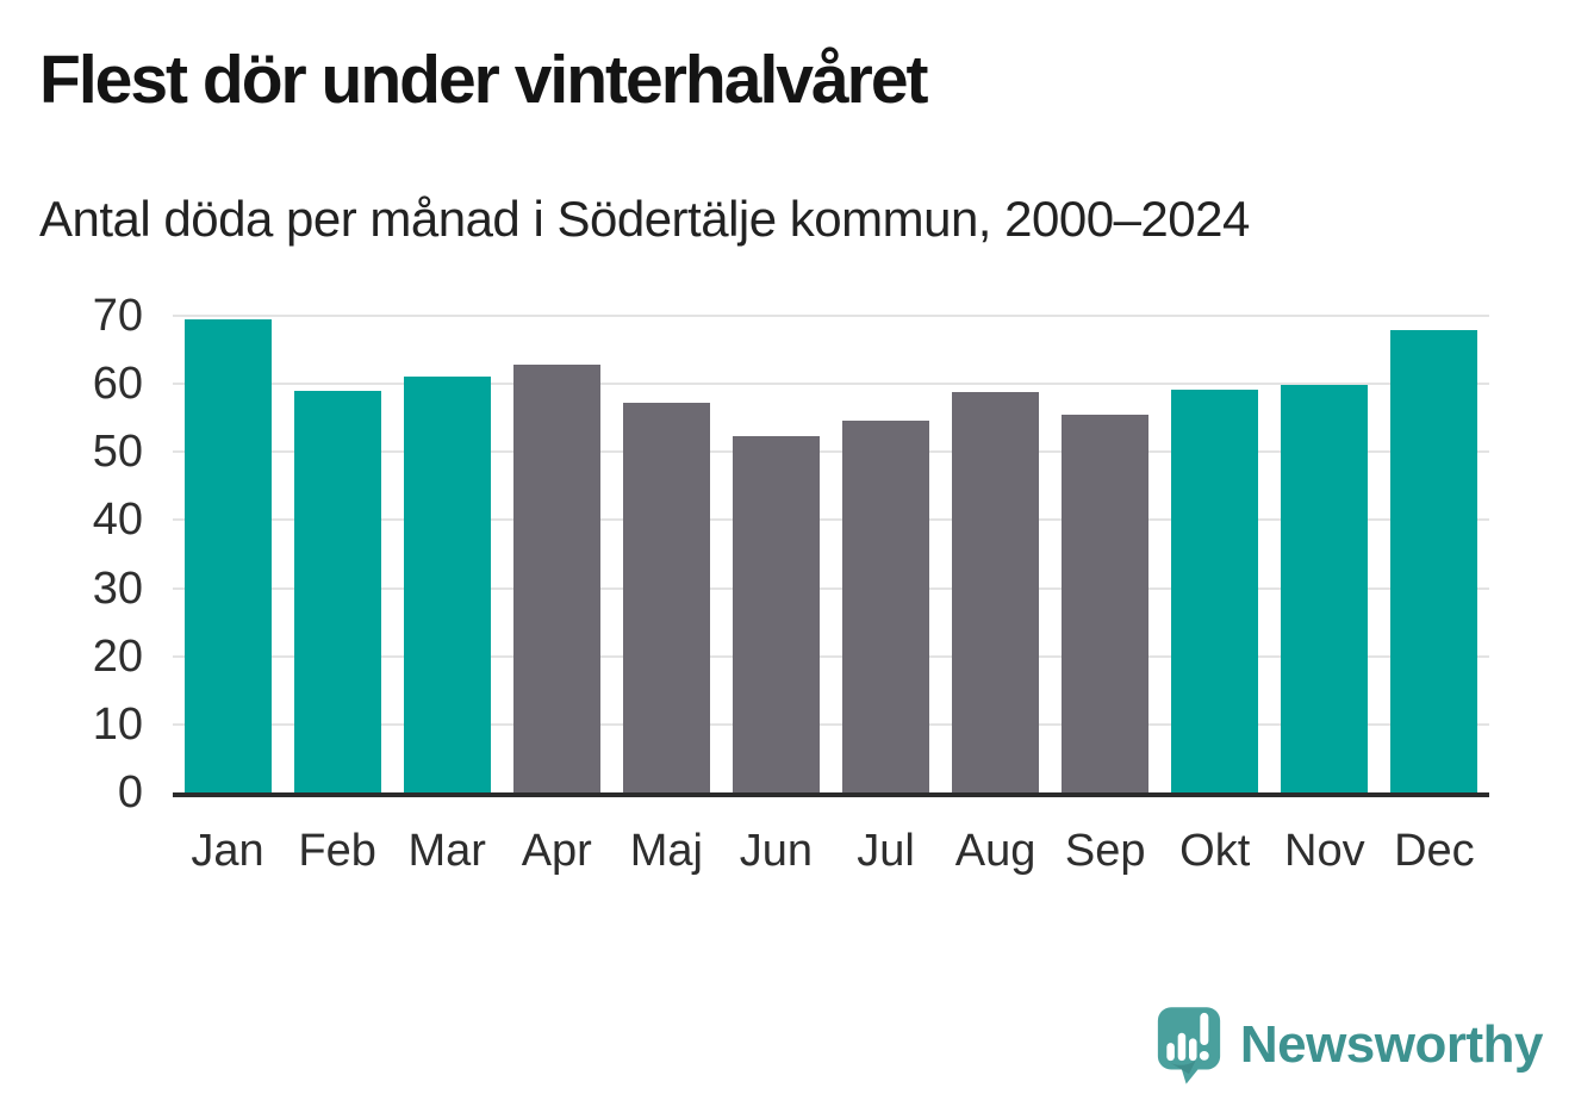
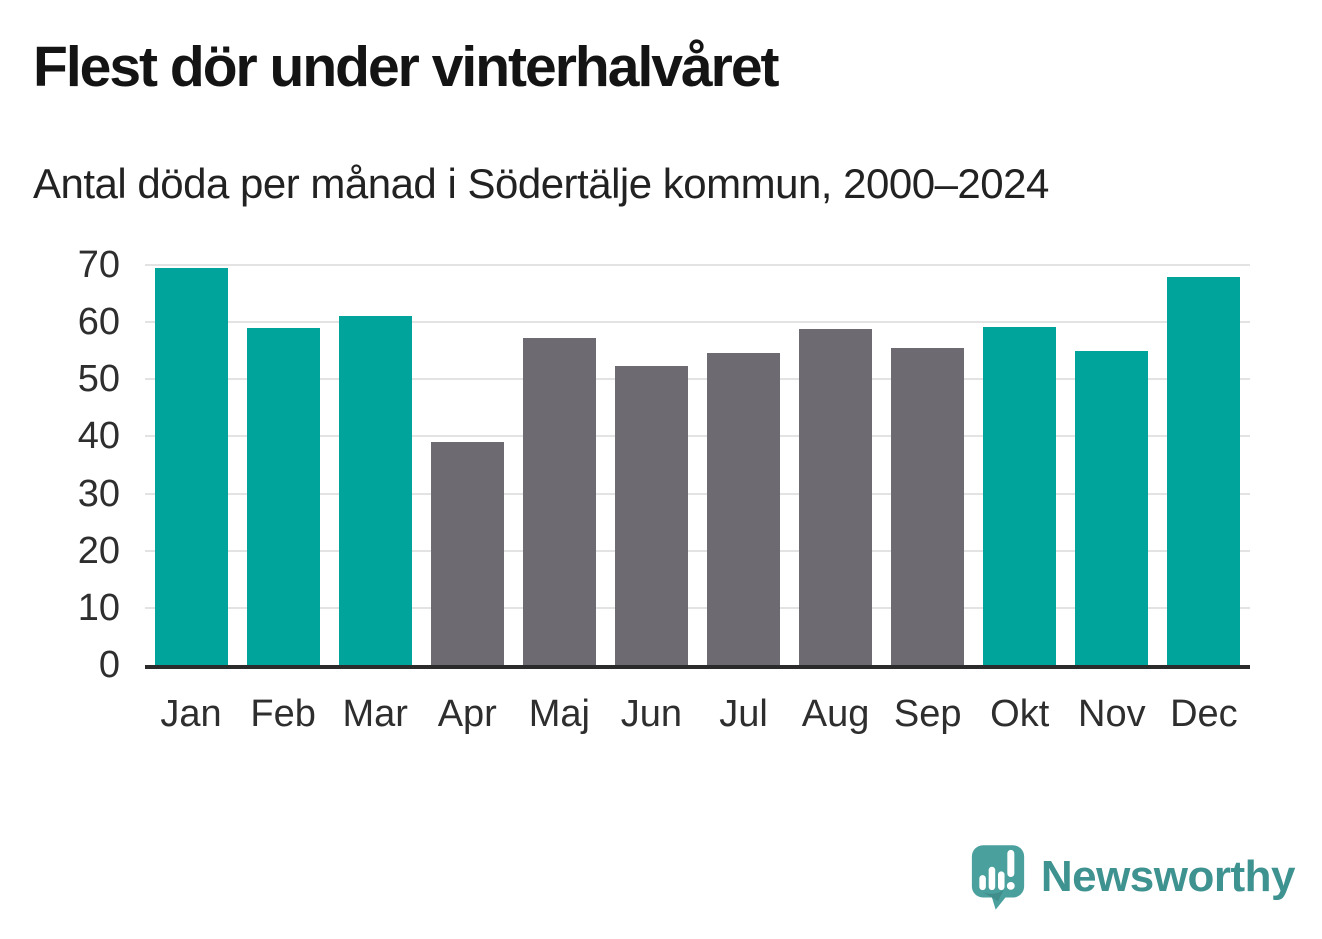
Apr: 63 -> 39
Nov: 60 -> 55
